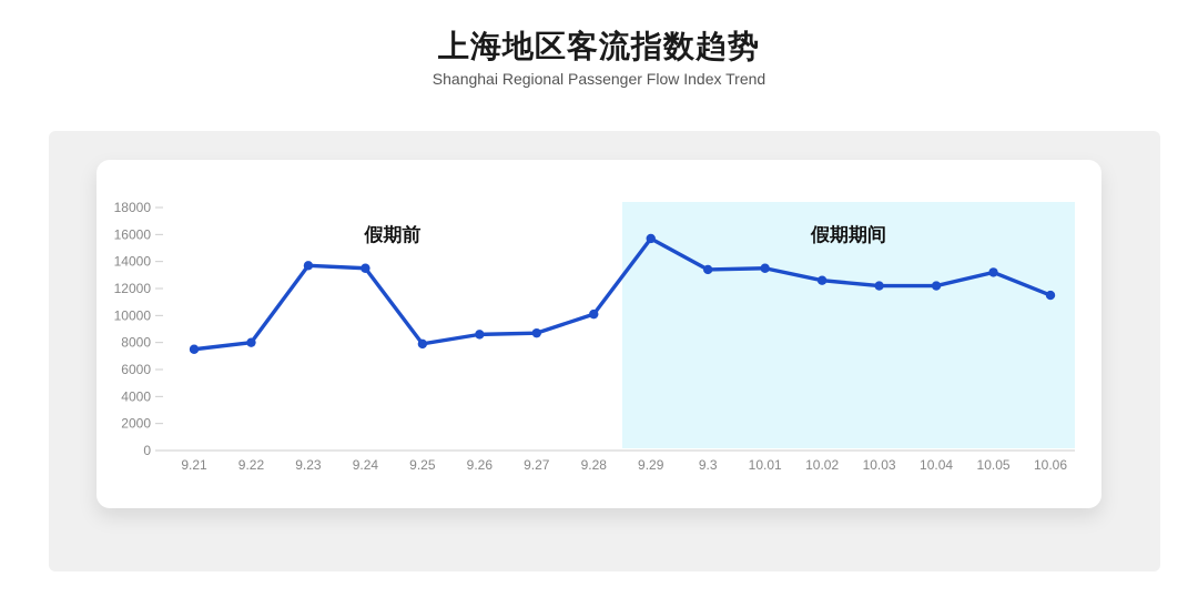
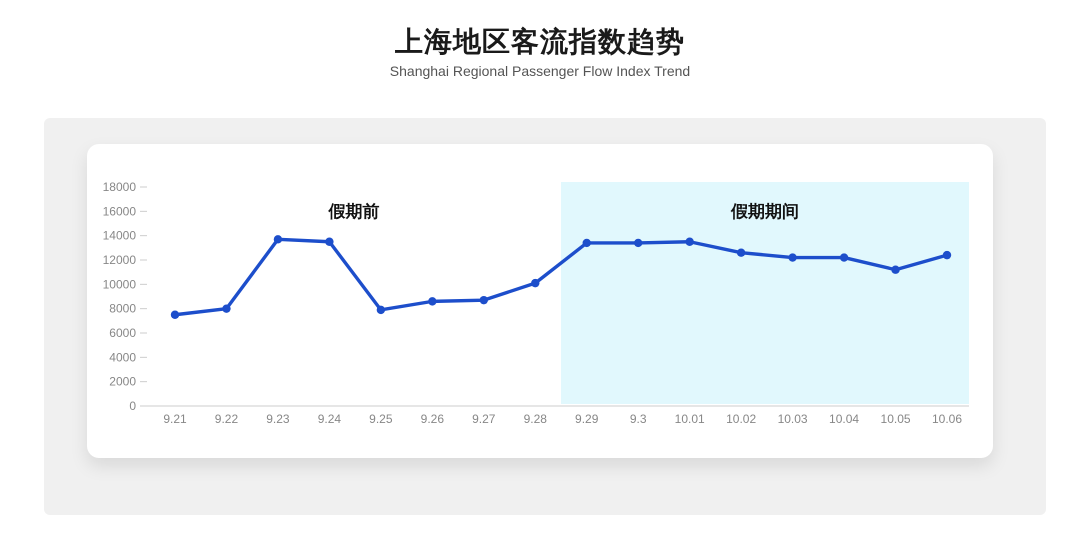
9.29: 15700 -> 13400
10.05: 13200 -> 11200
10.06: 11500 -> 12400
